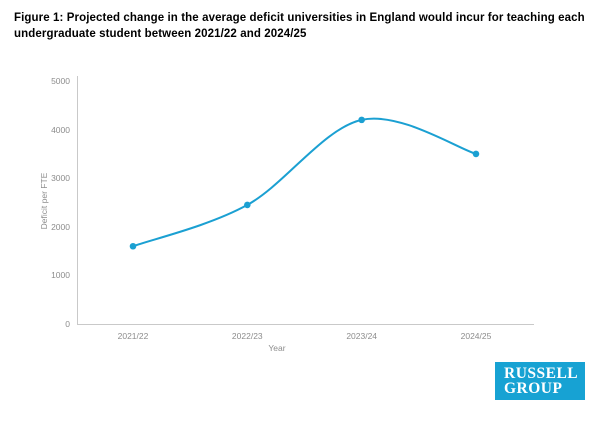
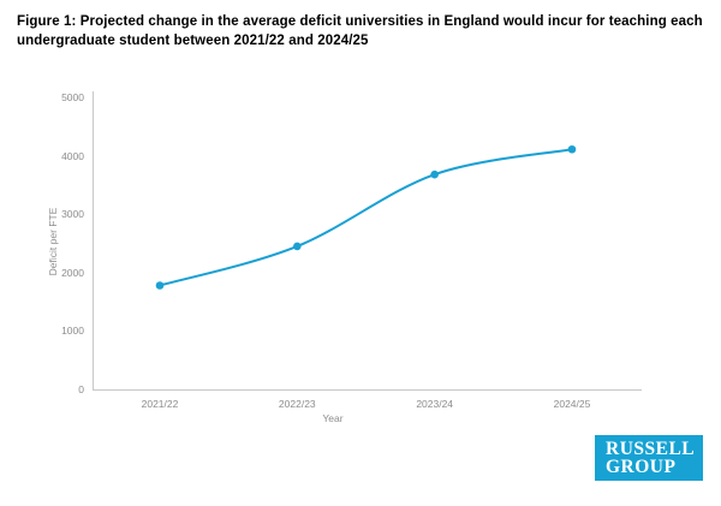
2021/22: 1600 -> 1800
2023/24: 4200 -> 3700
2024/25: 3500 -> 4100
